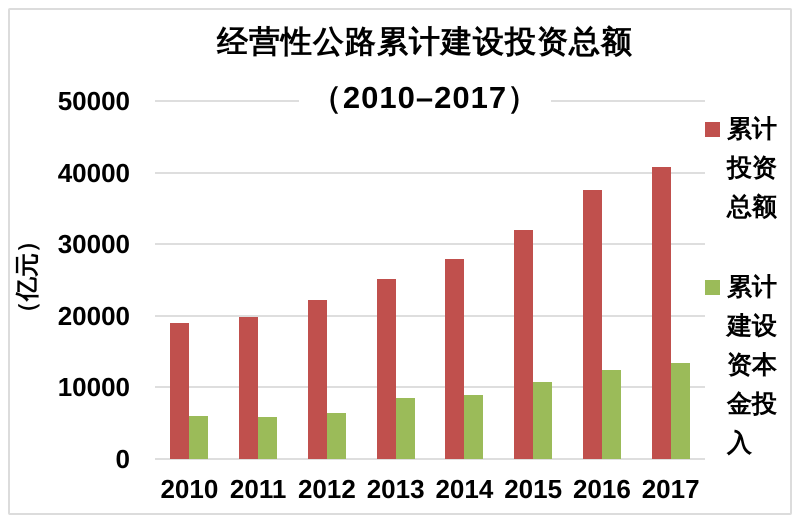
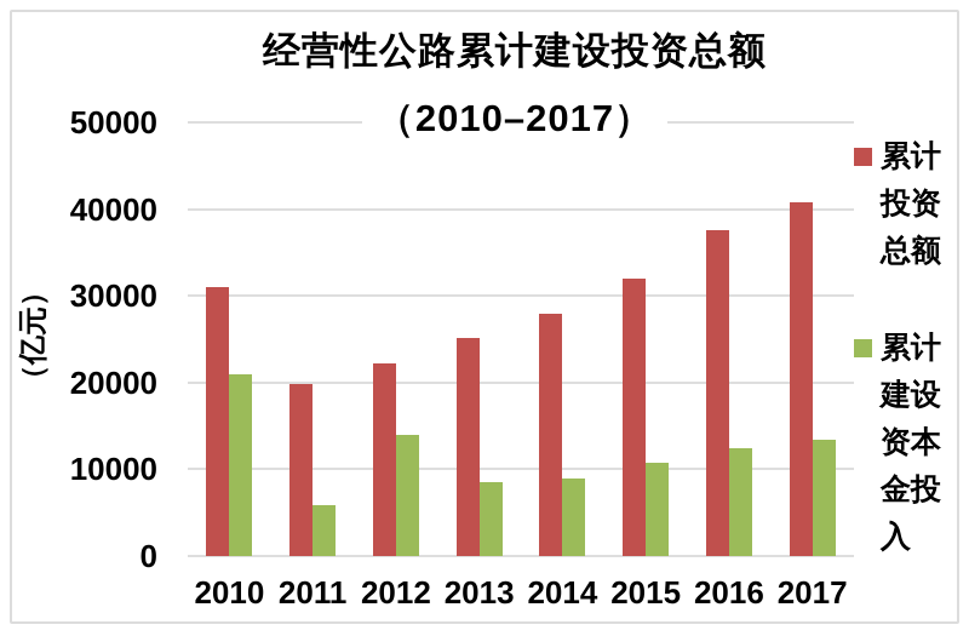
累计投资总额/2010: 19000 -> 31000
累计建设资本金投入/2010: 6000 -> 21000
累计建设资本金投入/2012: 6000 -> 14000
